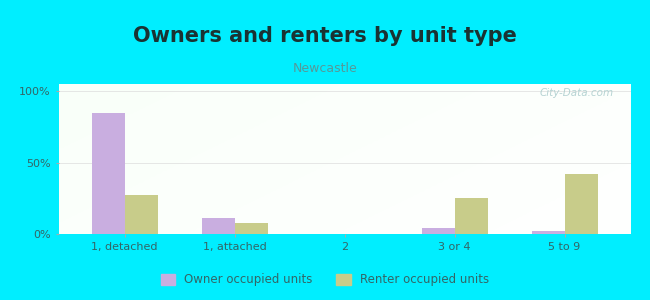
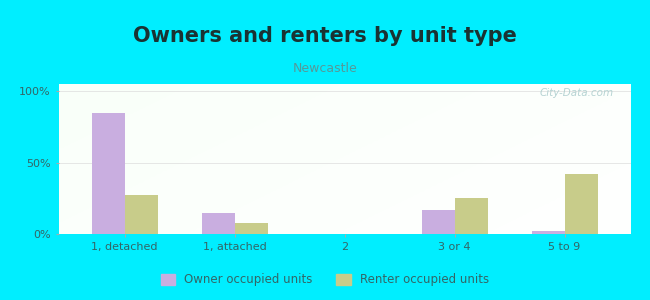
Owner occupied units/1, attached: 11% -> 15%
Owner occupied units/3 or 4: 4% -> 17%
